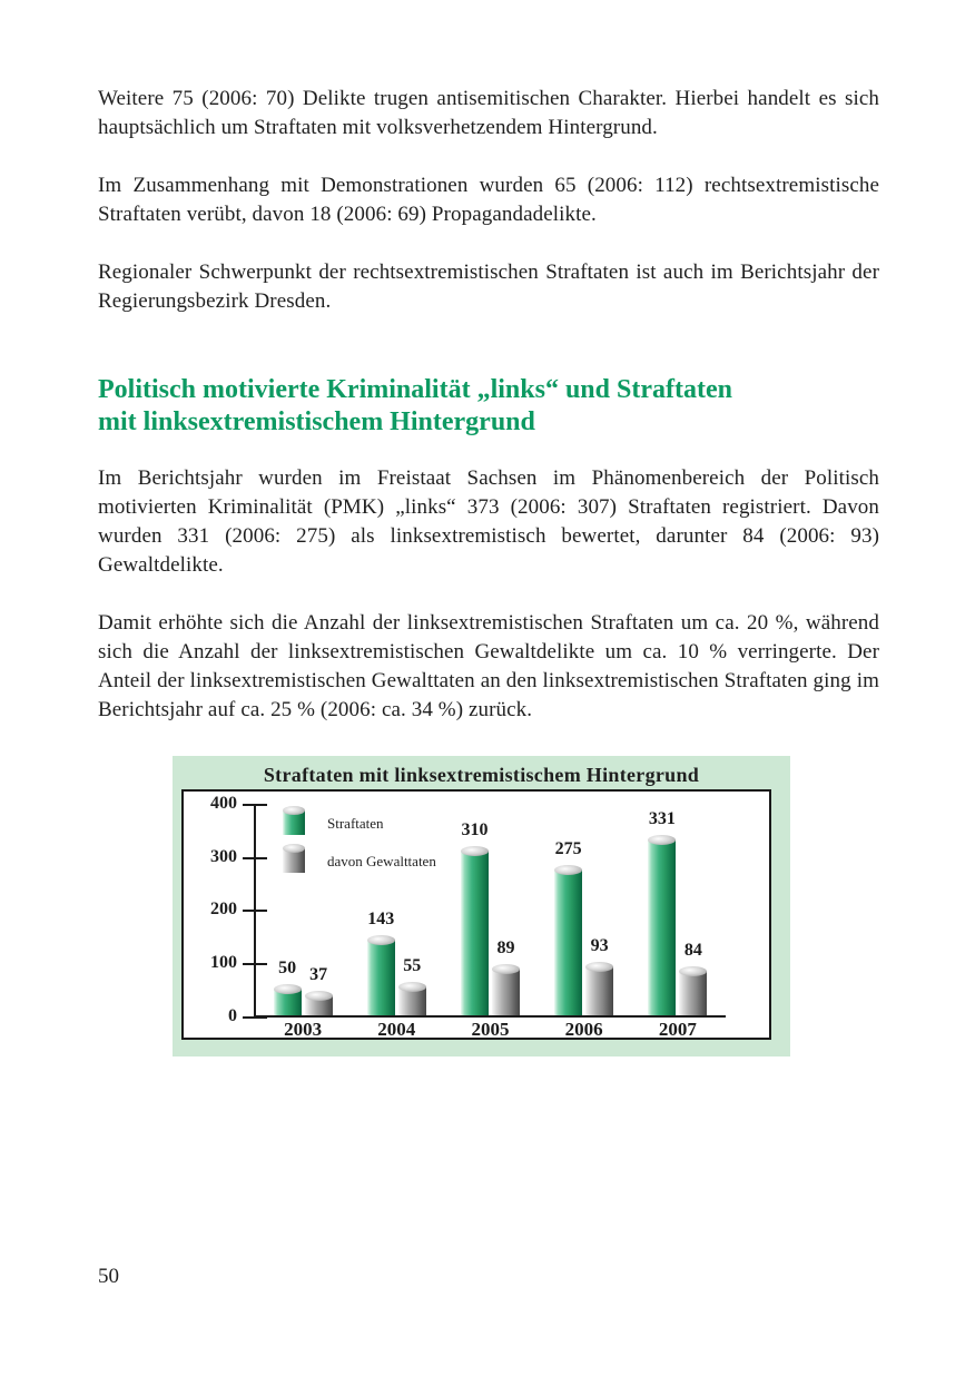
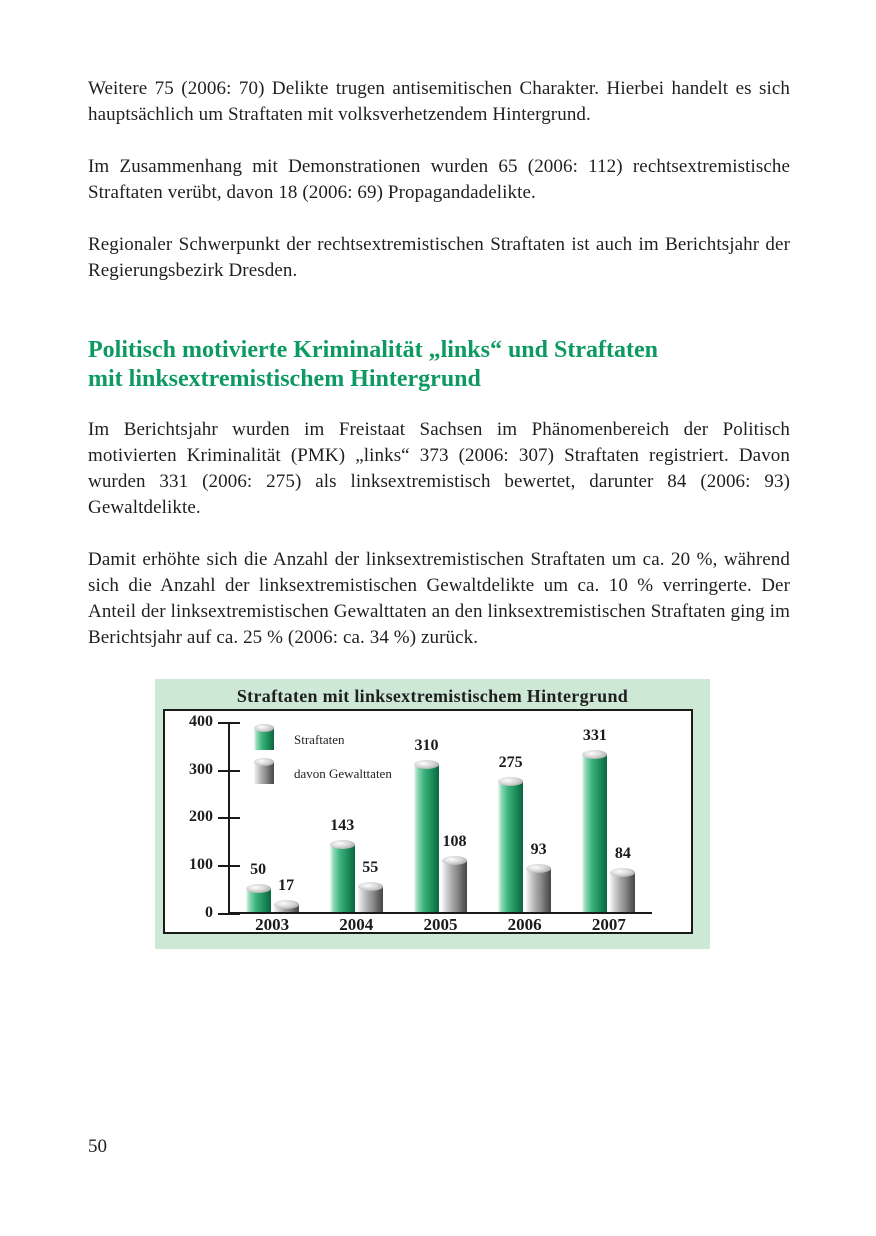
davon Gewalttaten/2003: 37 -> 17
davon Gewalttaten/2005: 89 -> 108
